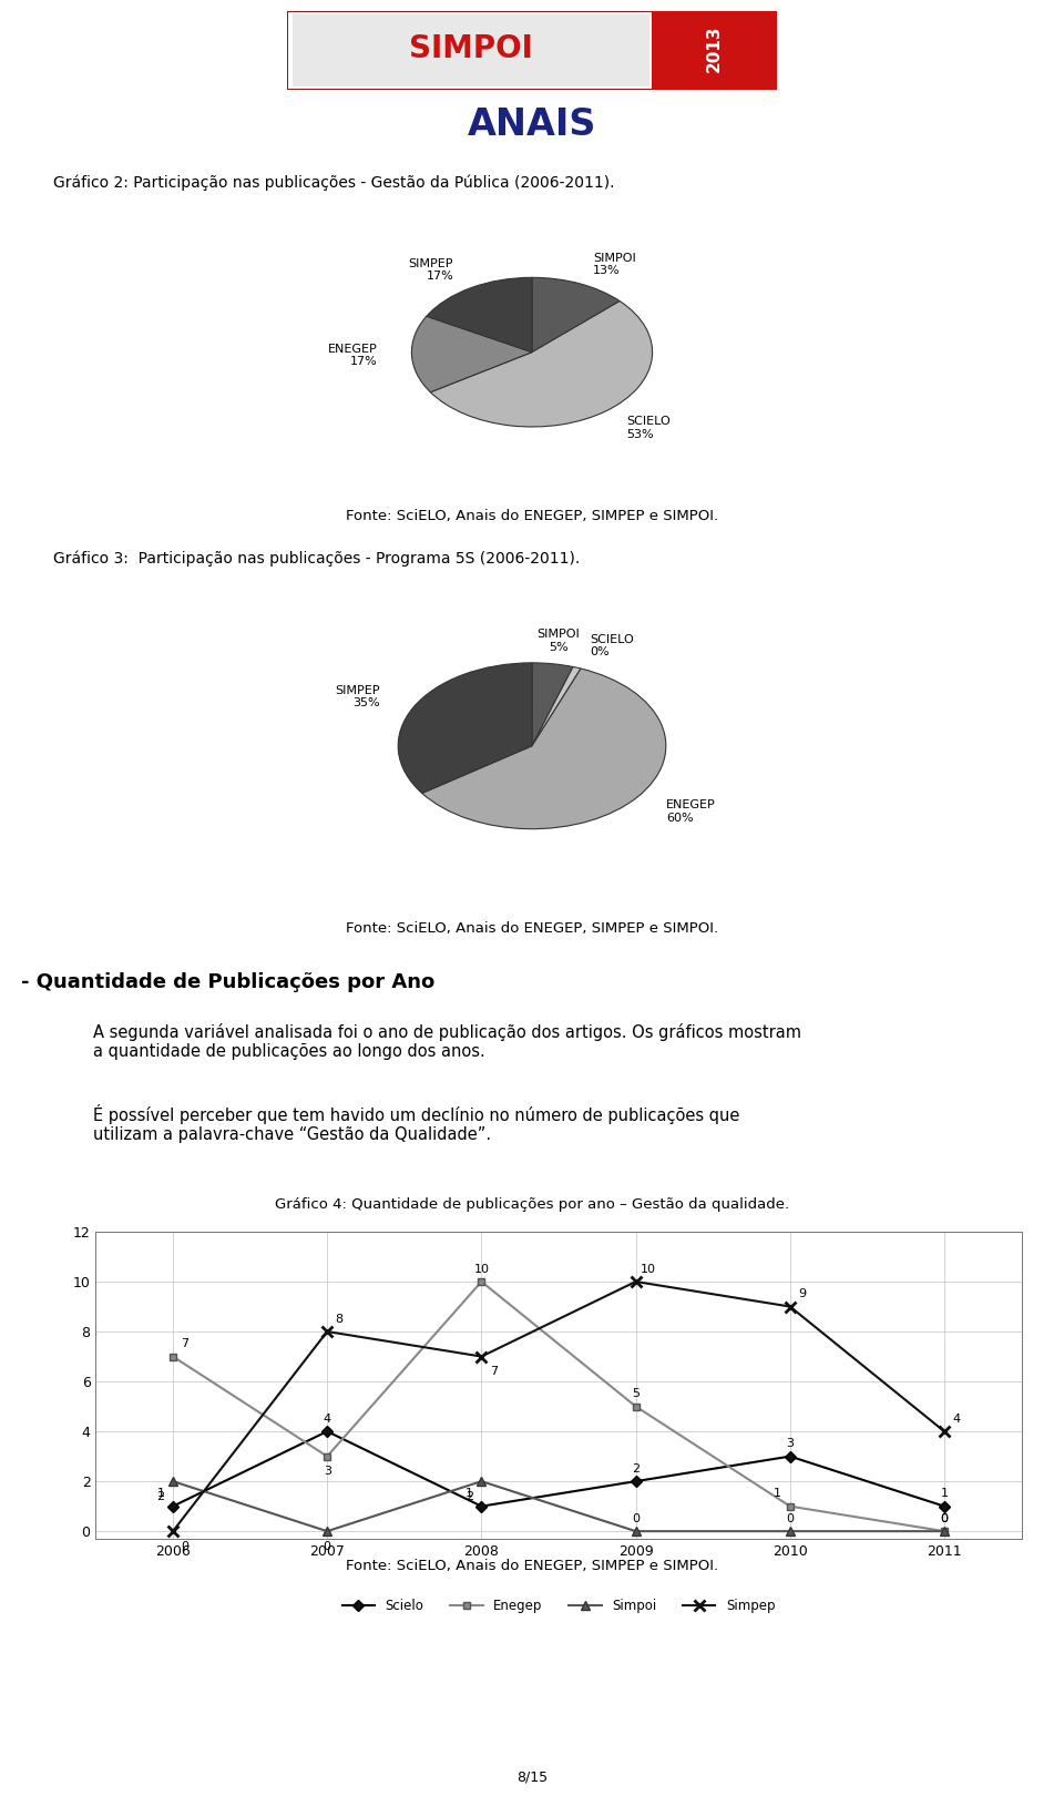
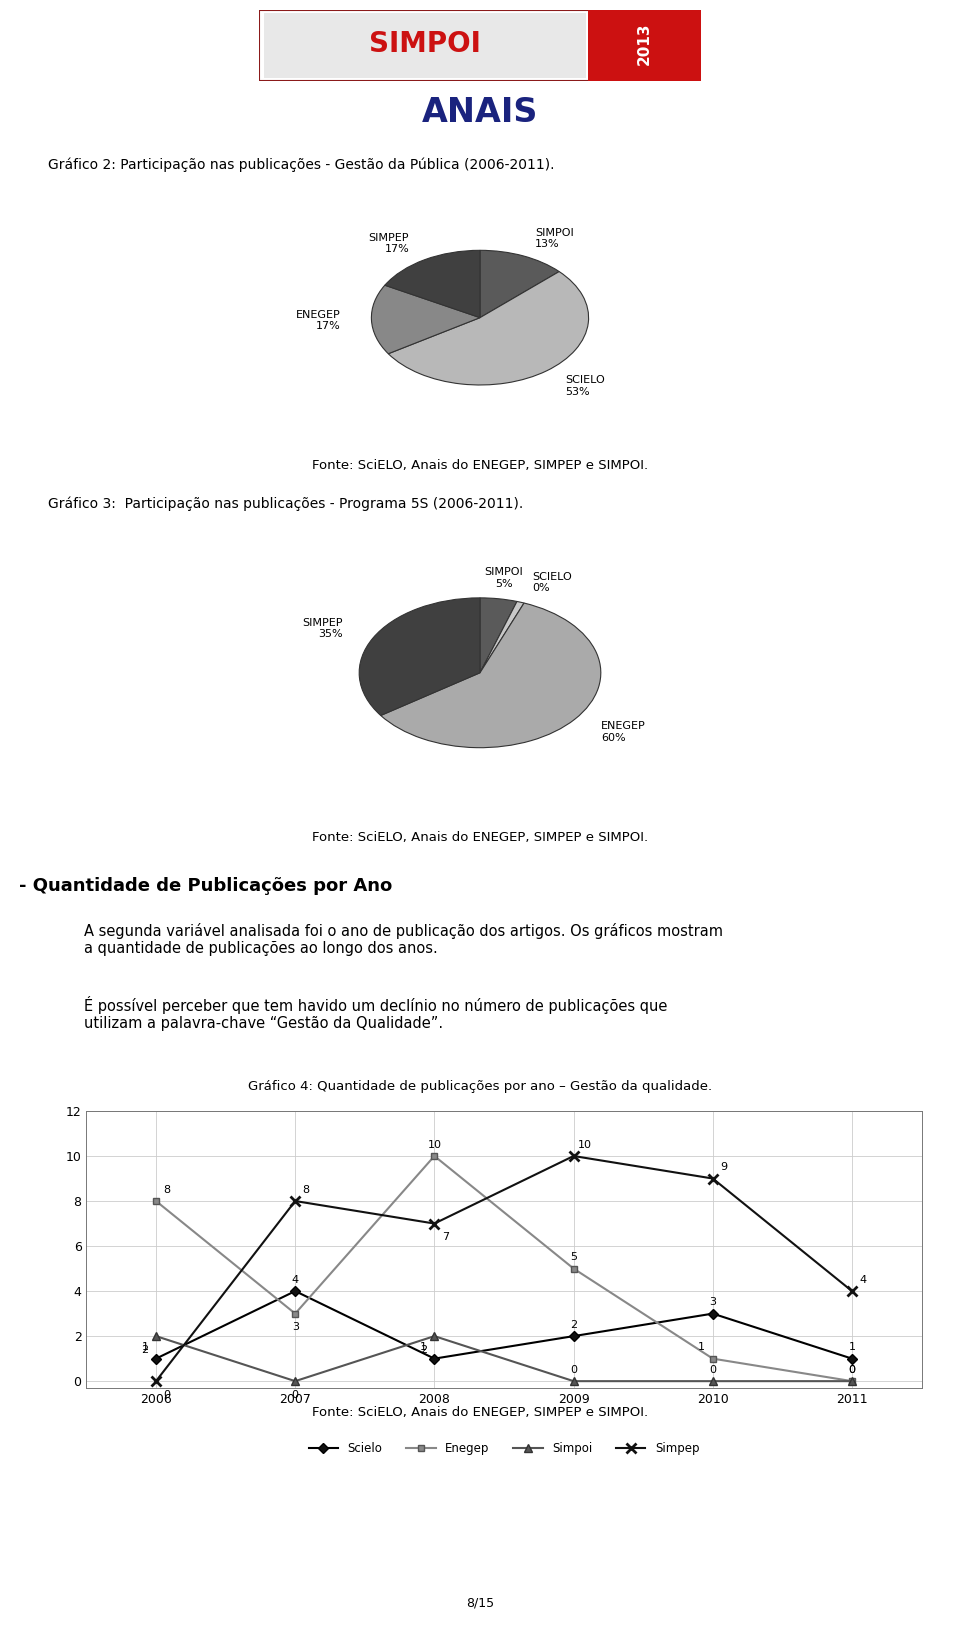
Enegep/2006: 7 -> 8
